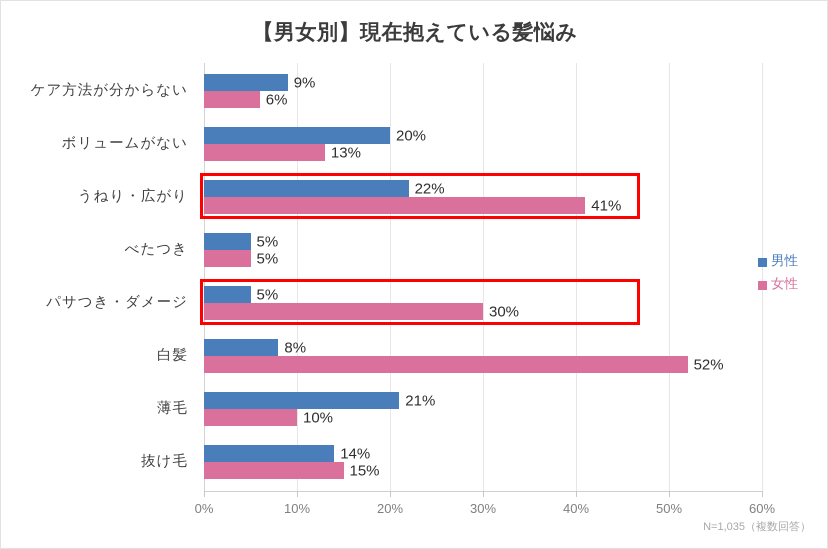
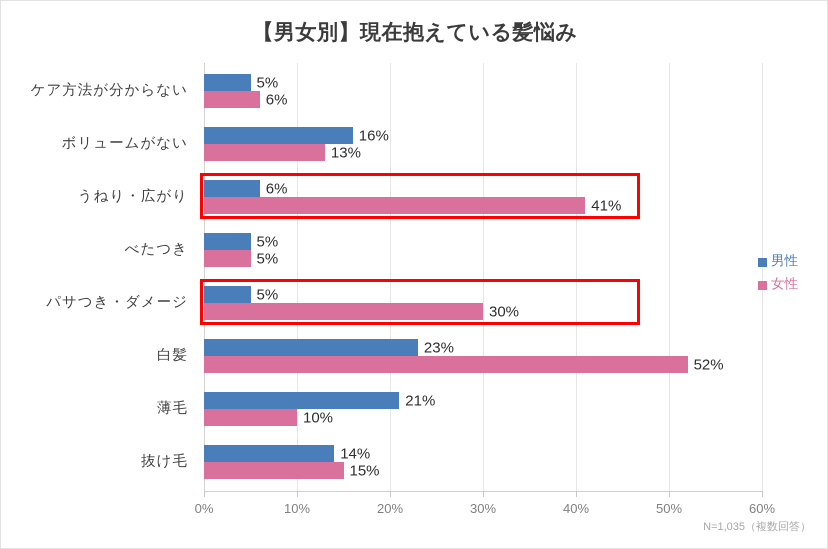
男性/ケア方法が分からない: 9% -> 5%
男性/ボリュームがない: 20% -> 16%
男性/うねり・広がり: 22% -> 6%
男性/白髪: 8% -> 23%
